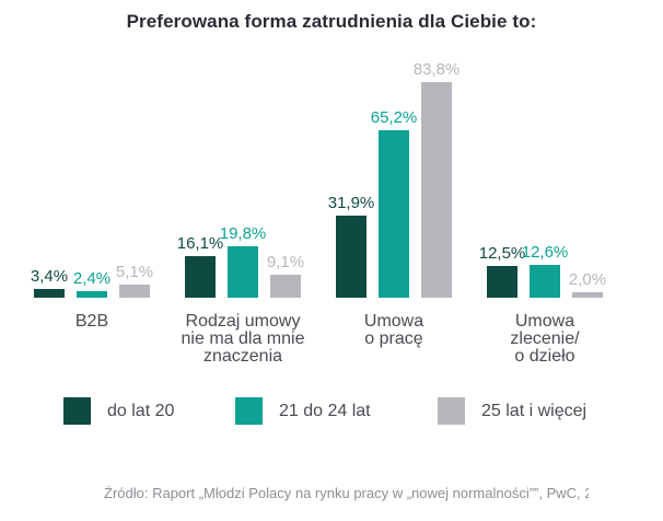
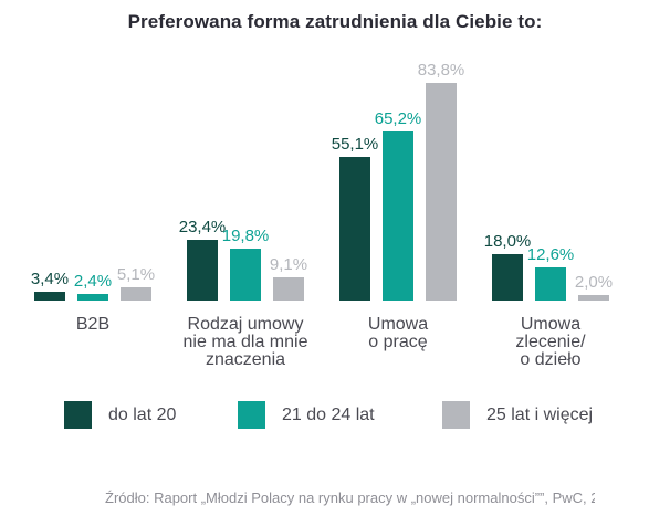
do lat 20/Rodzaj umowy nie ma dla mnie znaczenia: 16,1% -> 23,4%
do lat 20/Umowa o pracę: 31,9% -> 55,1%
do lat 20/Umowa zlecenie/ o dzieło: 12,5% -> 18,0%
